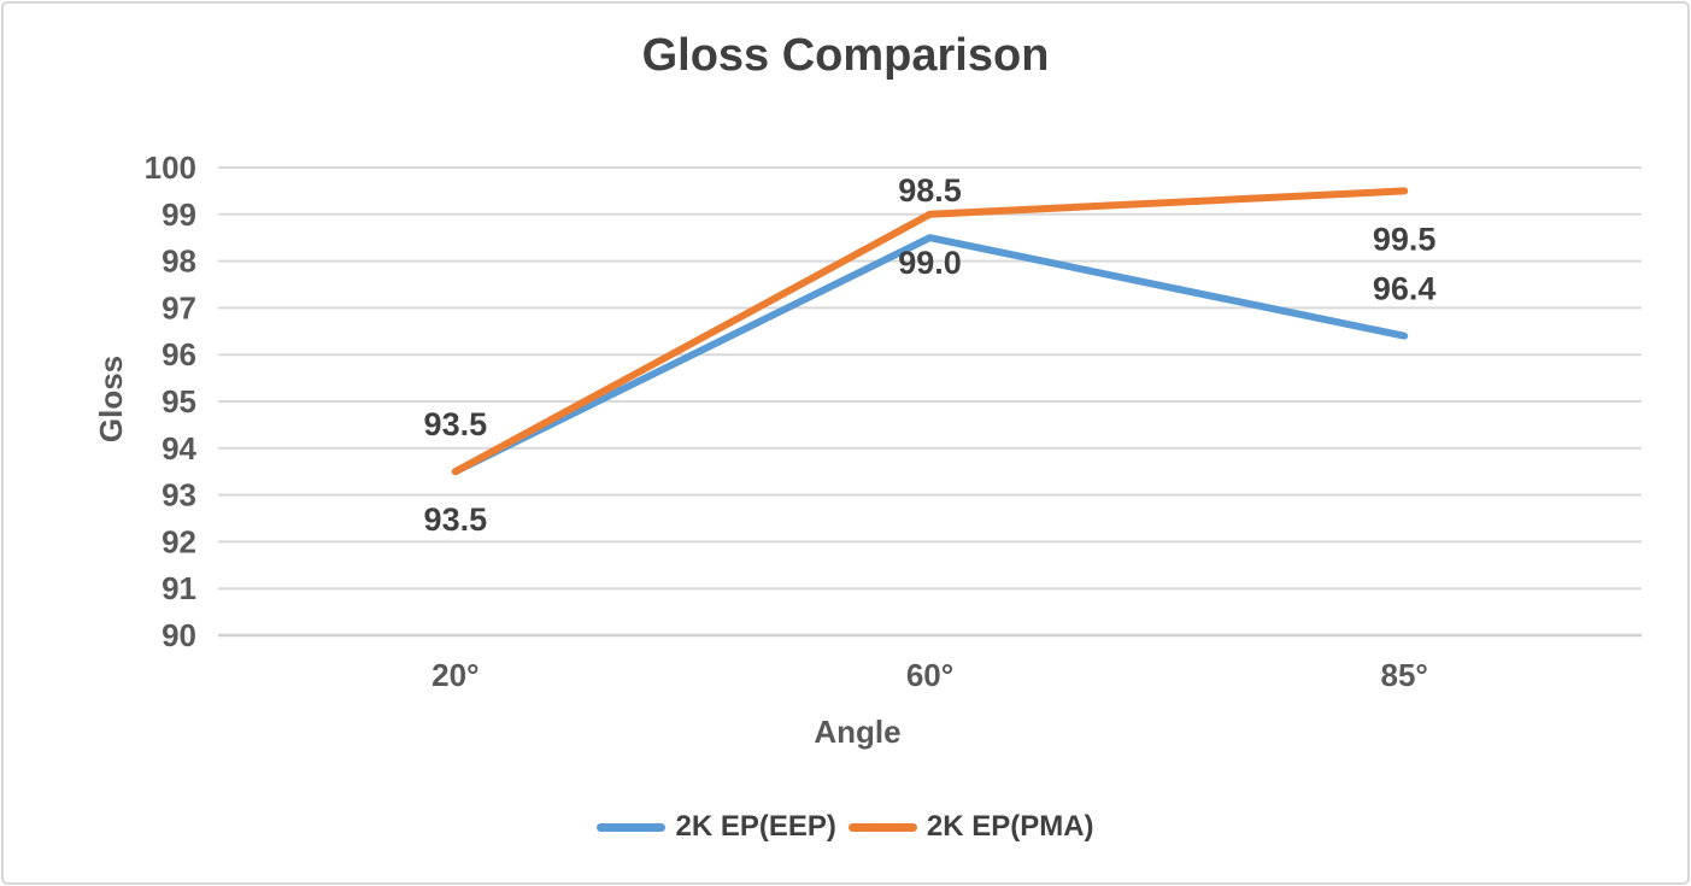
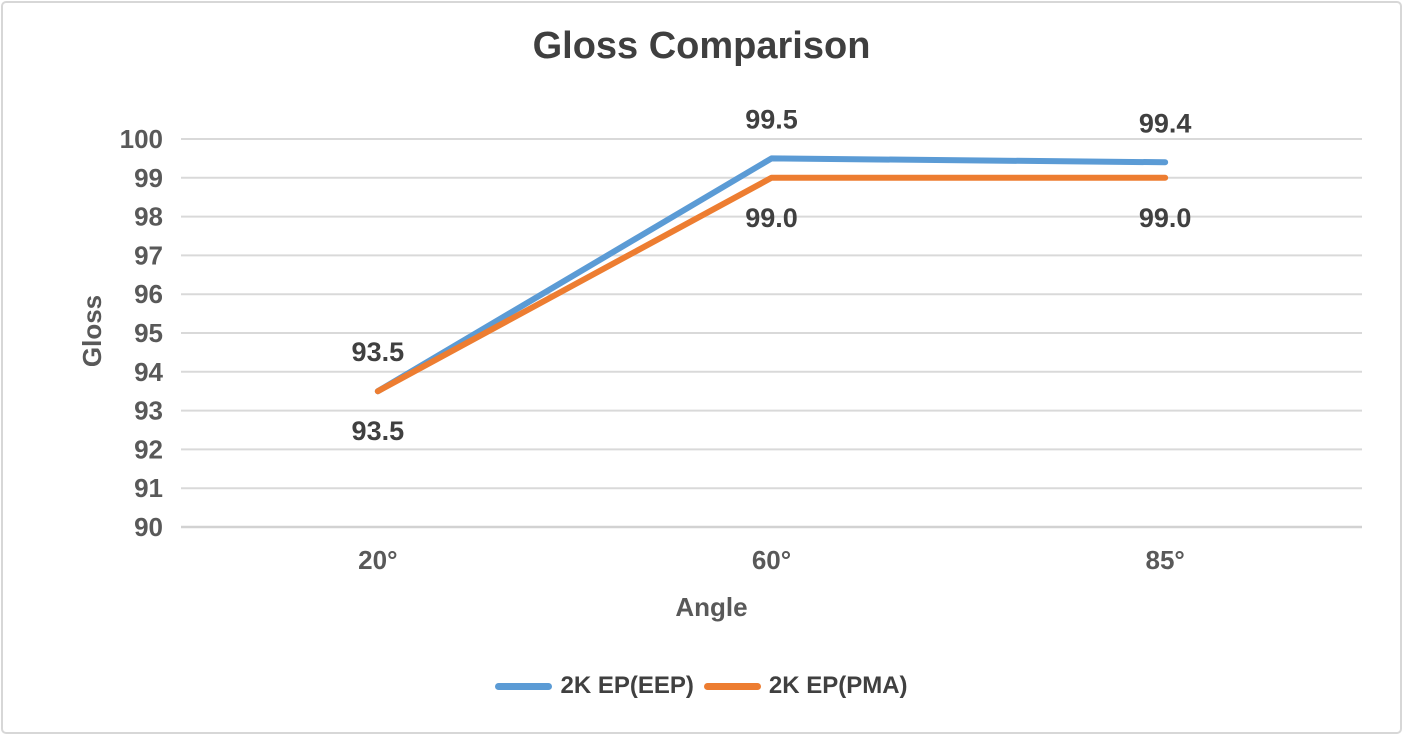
2K EP(EEP)/60°: 98.5 -> 99.5
2K EP(EEP)/85°: 96.4 -> 99.4
2K EP(PMA)/85°: 99.5 -> 99.0
